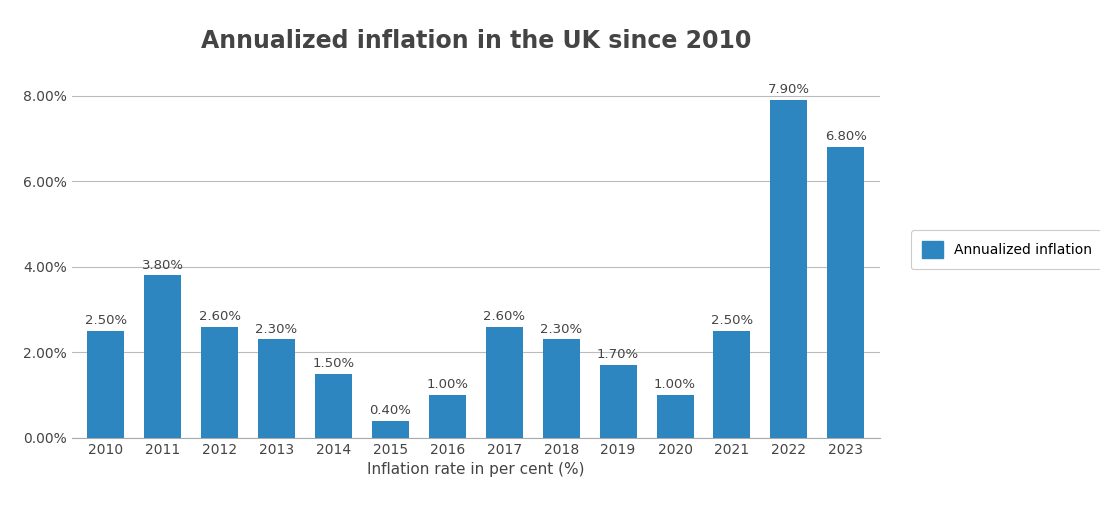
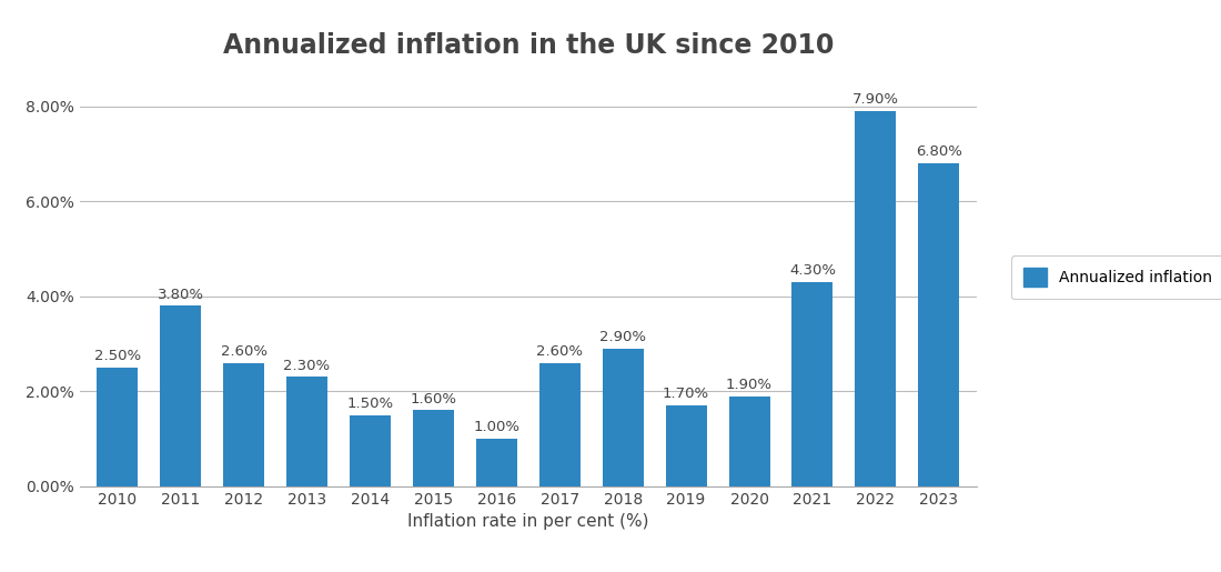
2015: 0.40% -> 1.60%
2018: 2.30% -> 2.90%
2020: 1.00% -> 1.90%
2021: 2.50% -> 4.30%
